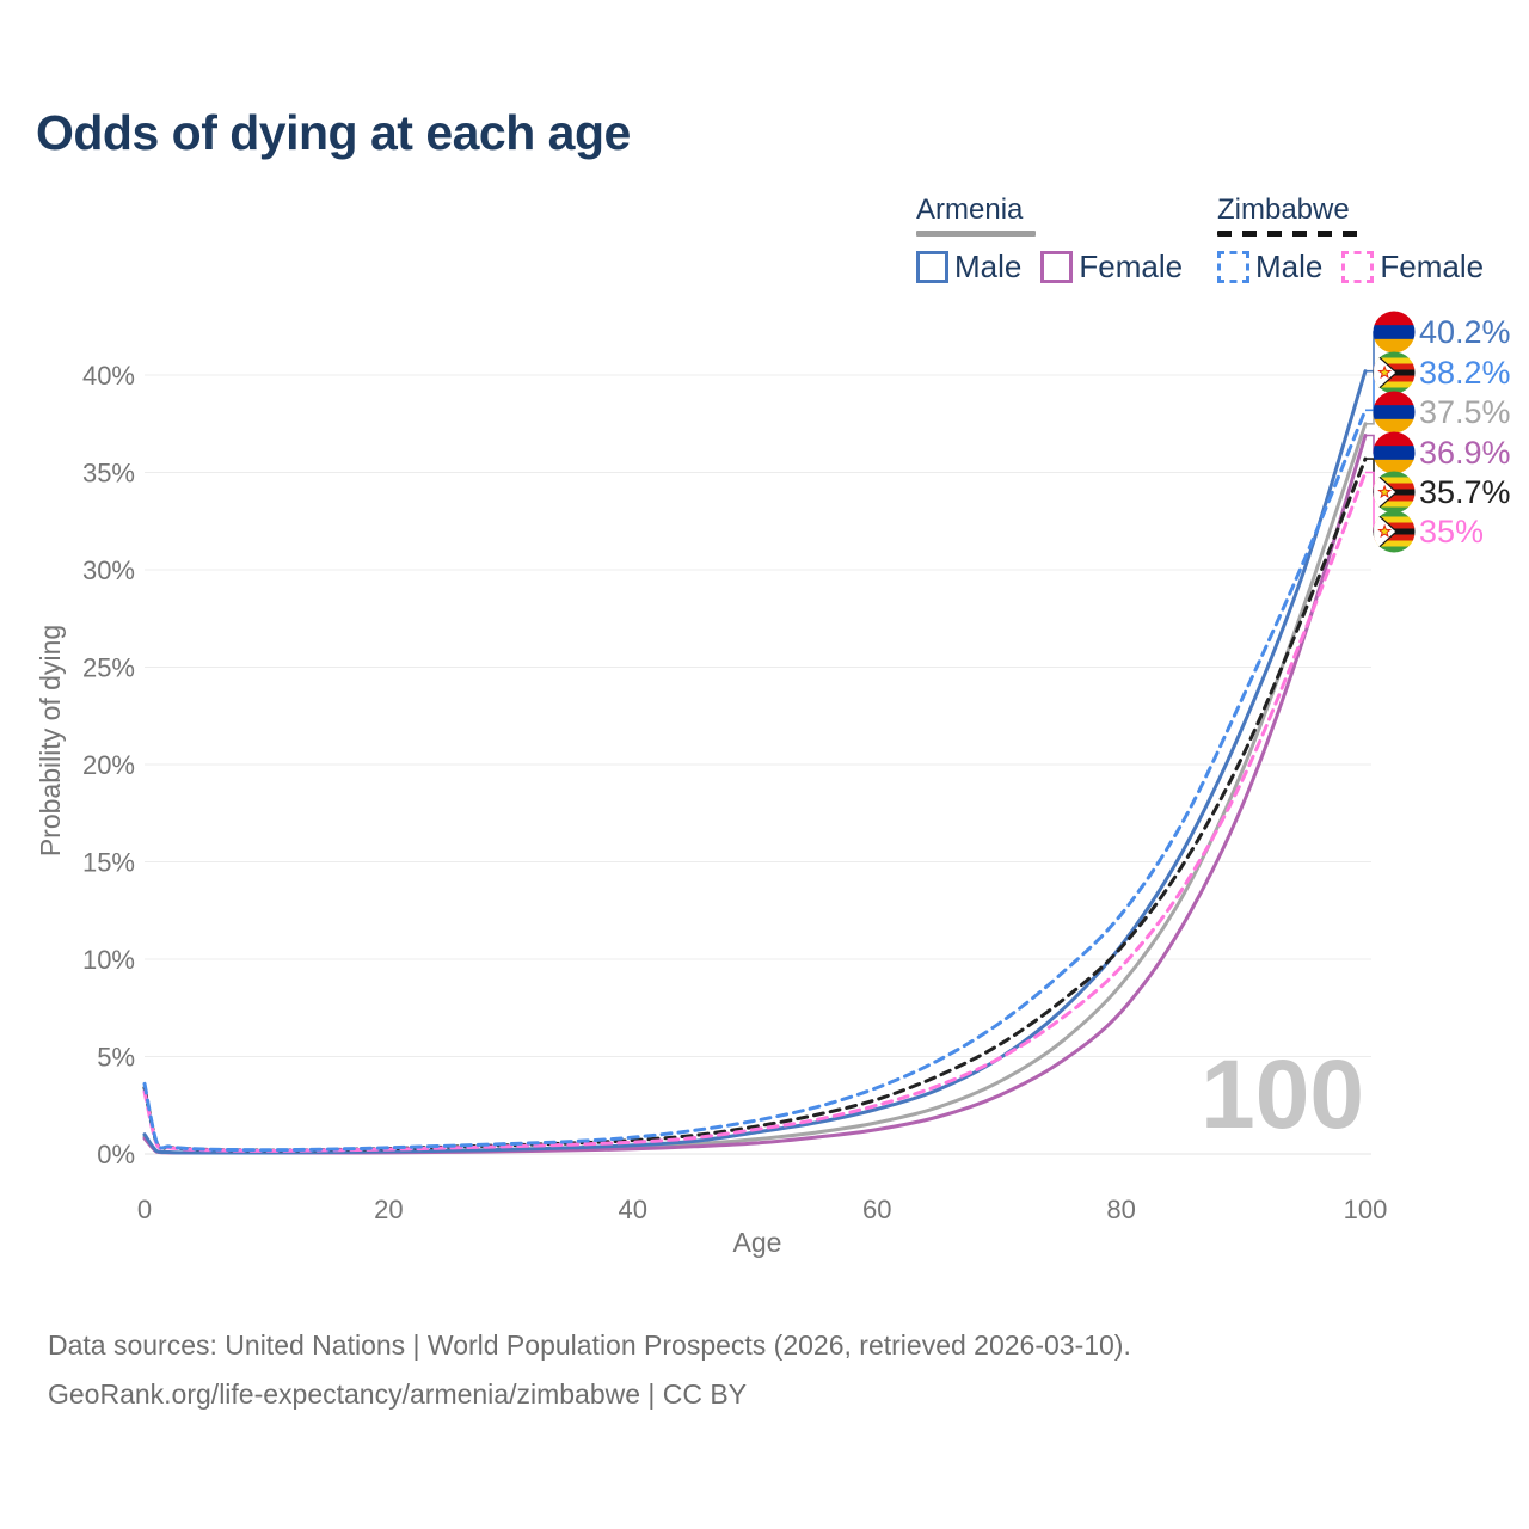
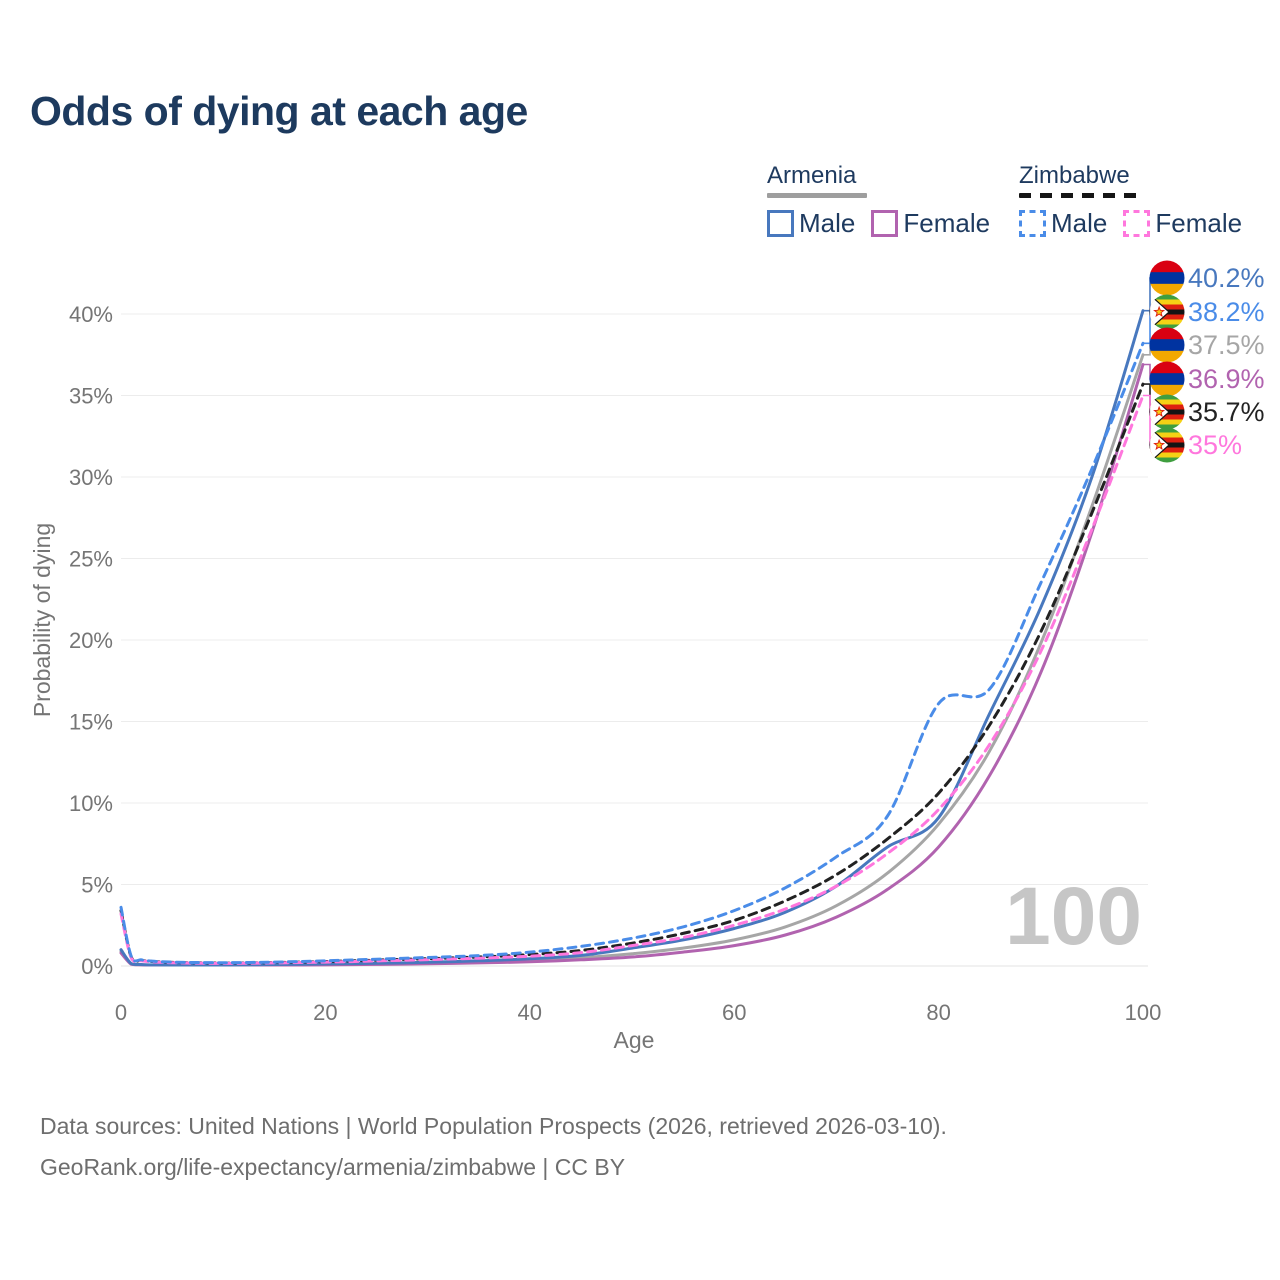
Armenia Male/80: 10.7% -> 9.1%
Zimbabwe Male/80: 12.3% -> 16.1%
